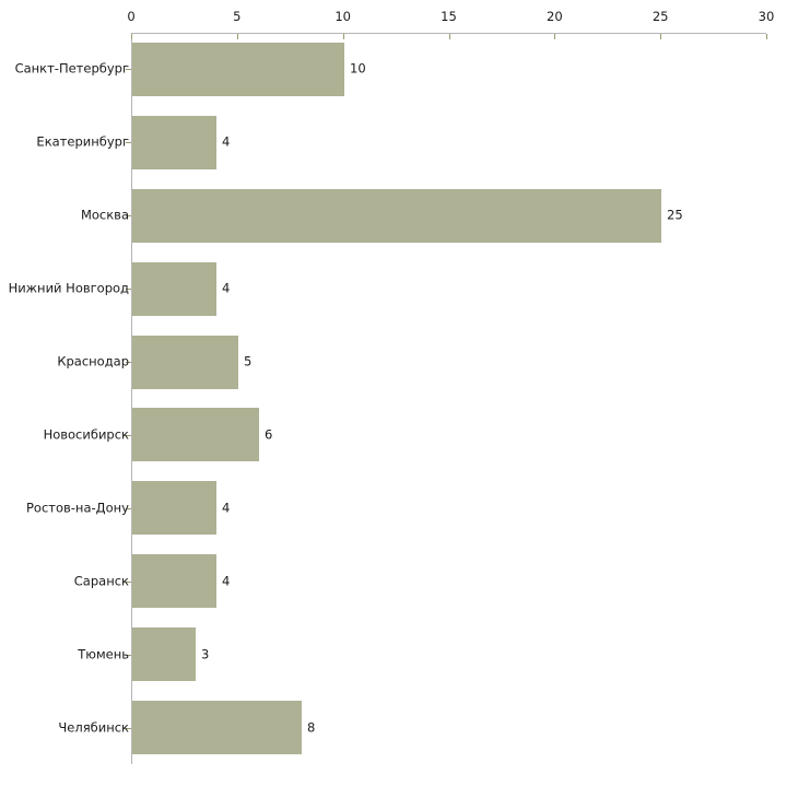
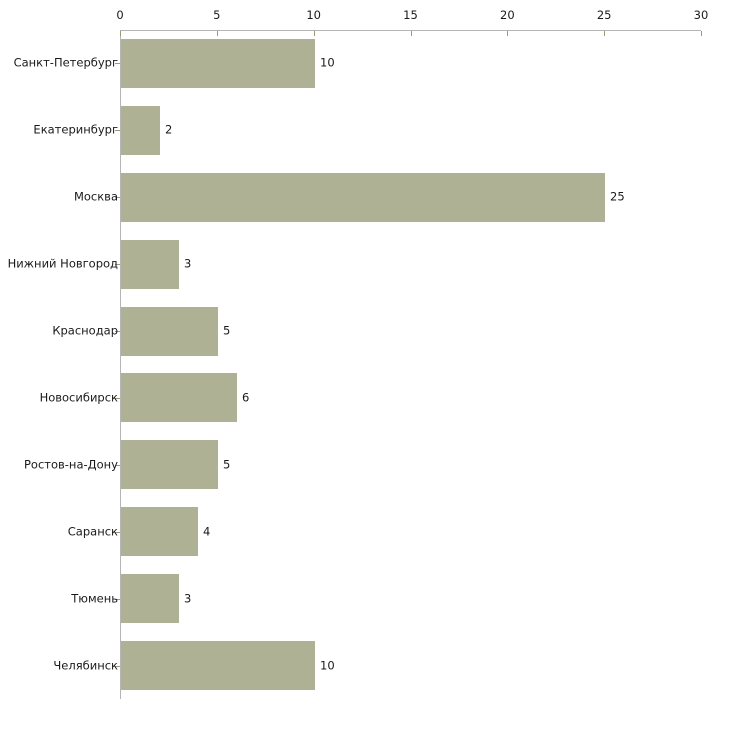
Екатеринбург: 4 -> 2
Нижний Новгород: 4 -> 3
Ростов-на-Дону: 4 -> 5
Челябинск: 8 -> 10
